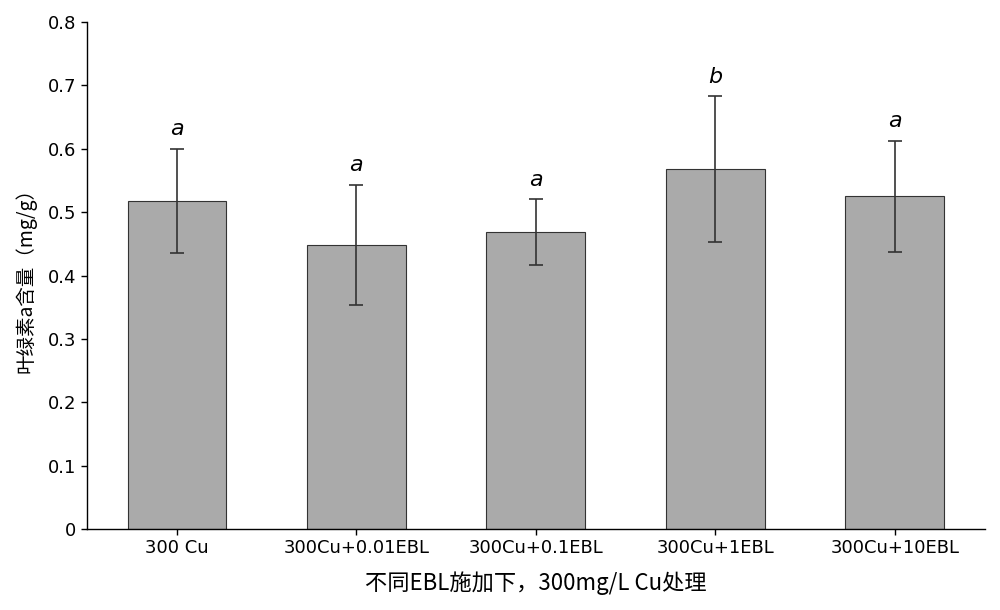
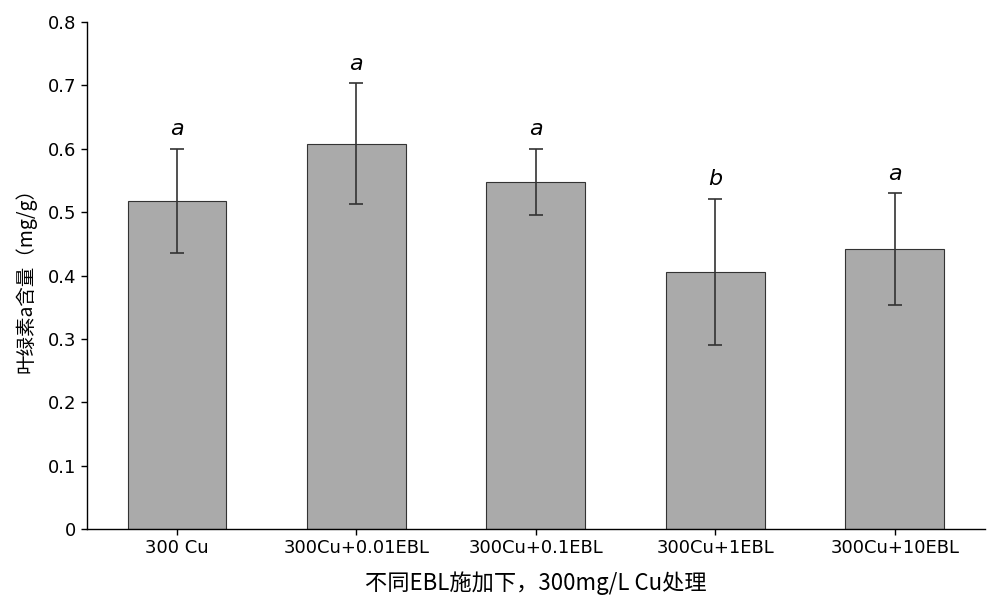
300Cu+0.01EBL: 0.448 -> 0.608
300Cu+0.1EBL: 0.468 -> 0.548
300Cu+1EBL: 0.568 -> 0.406
300Cu+10EBL: 0.525 -> 0.442
